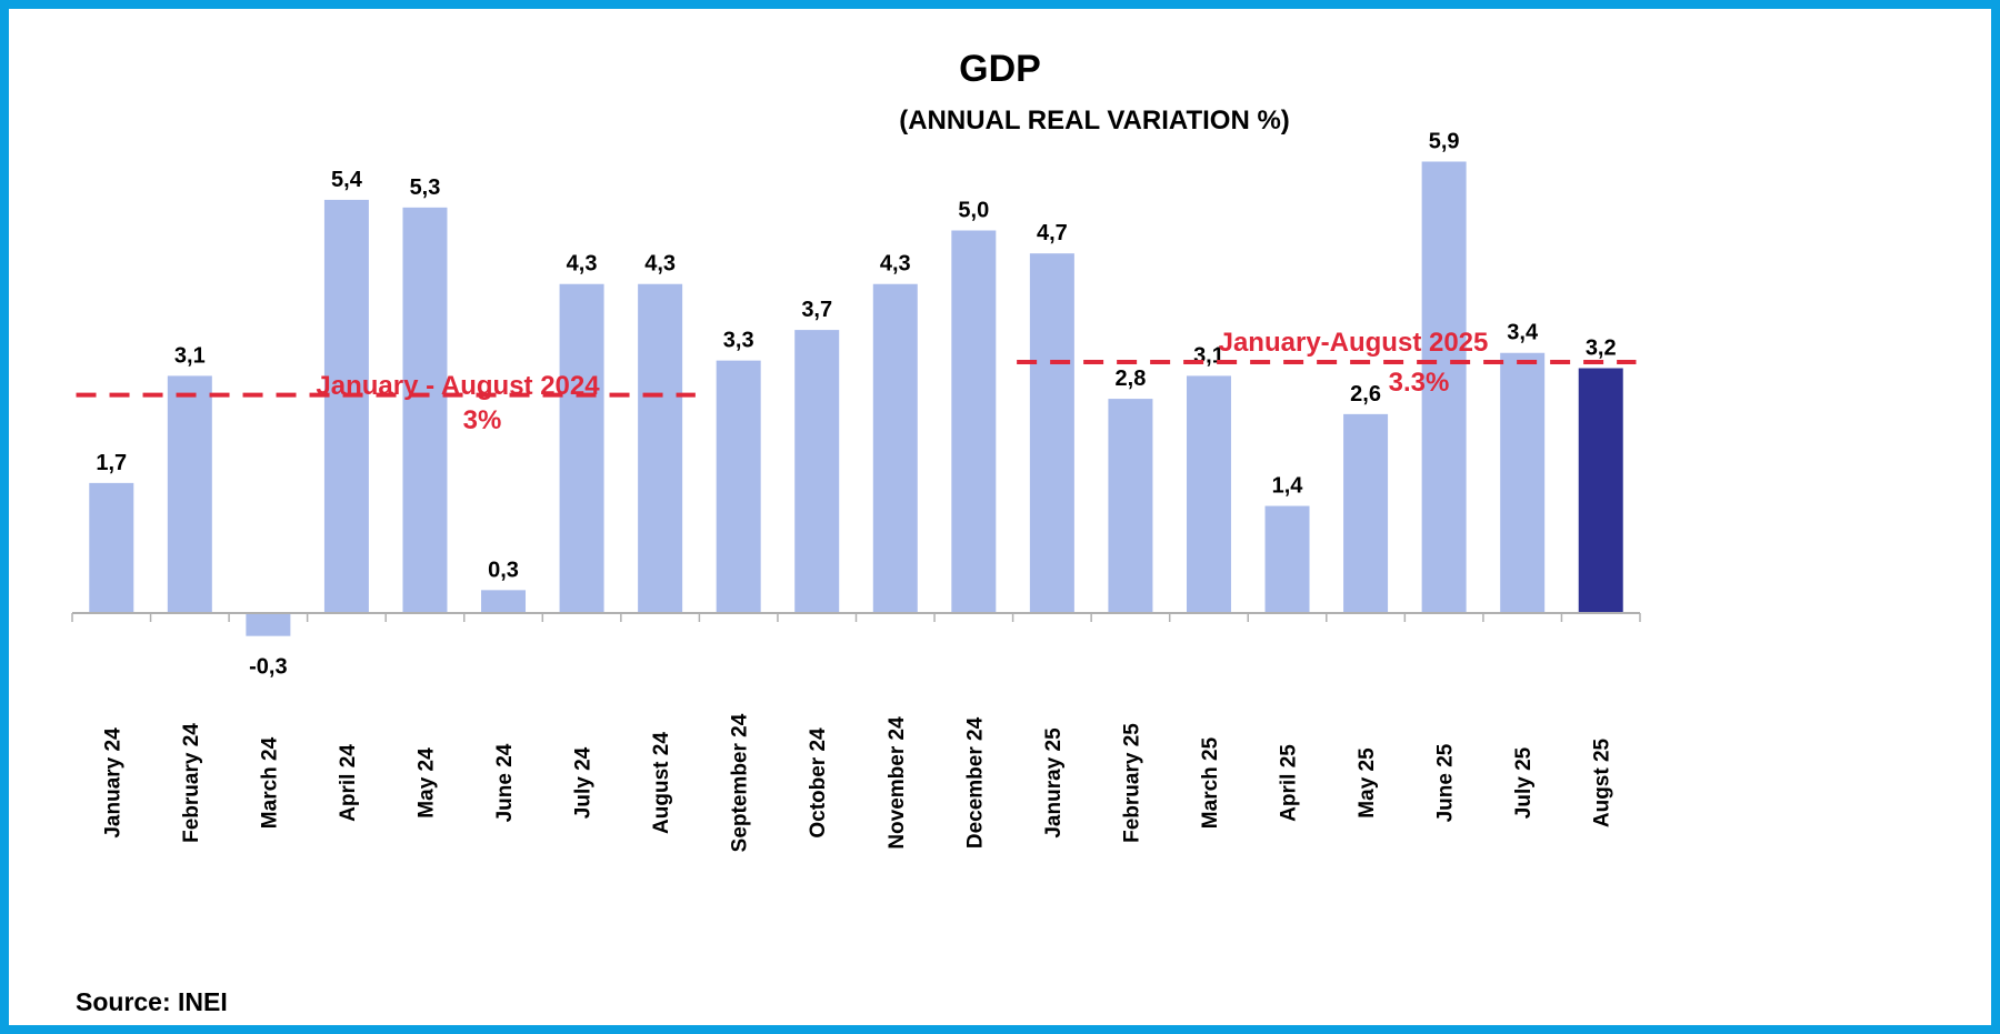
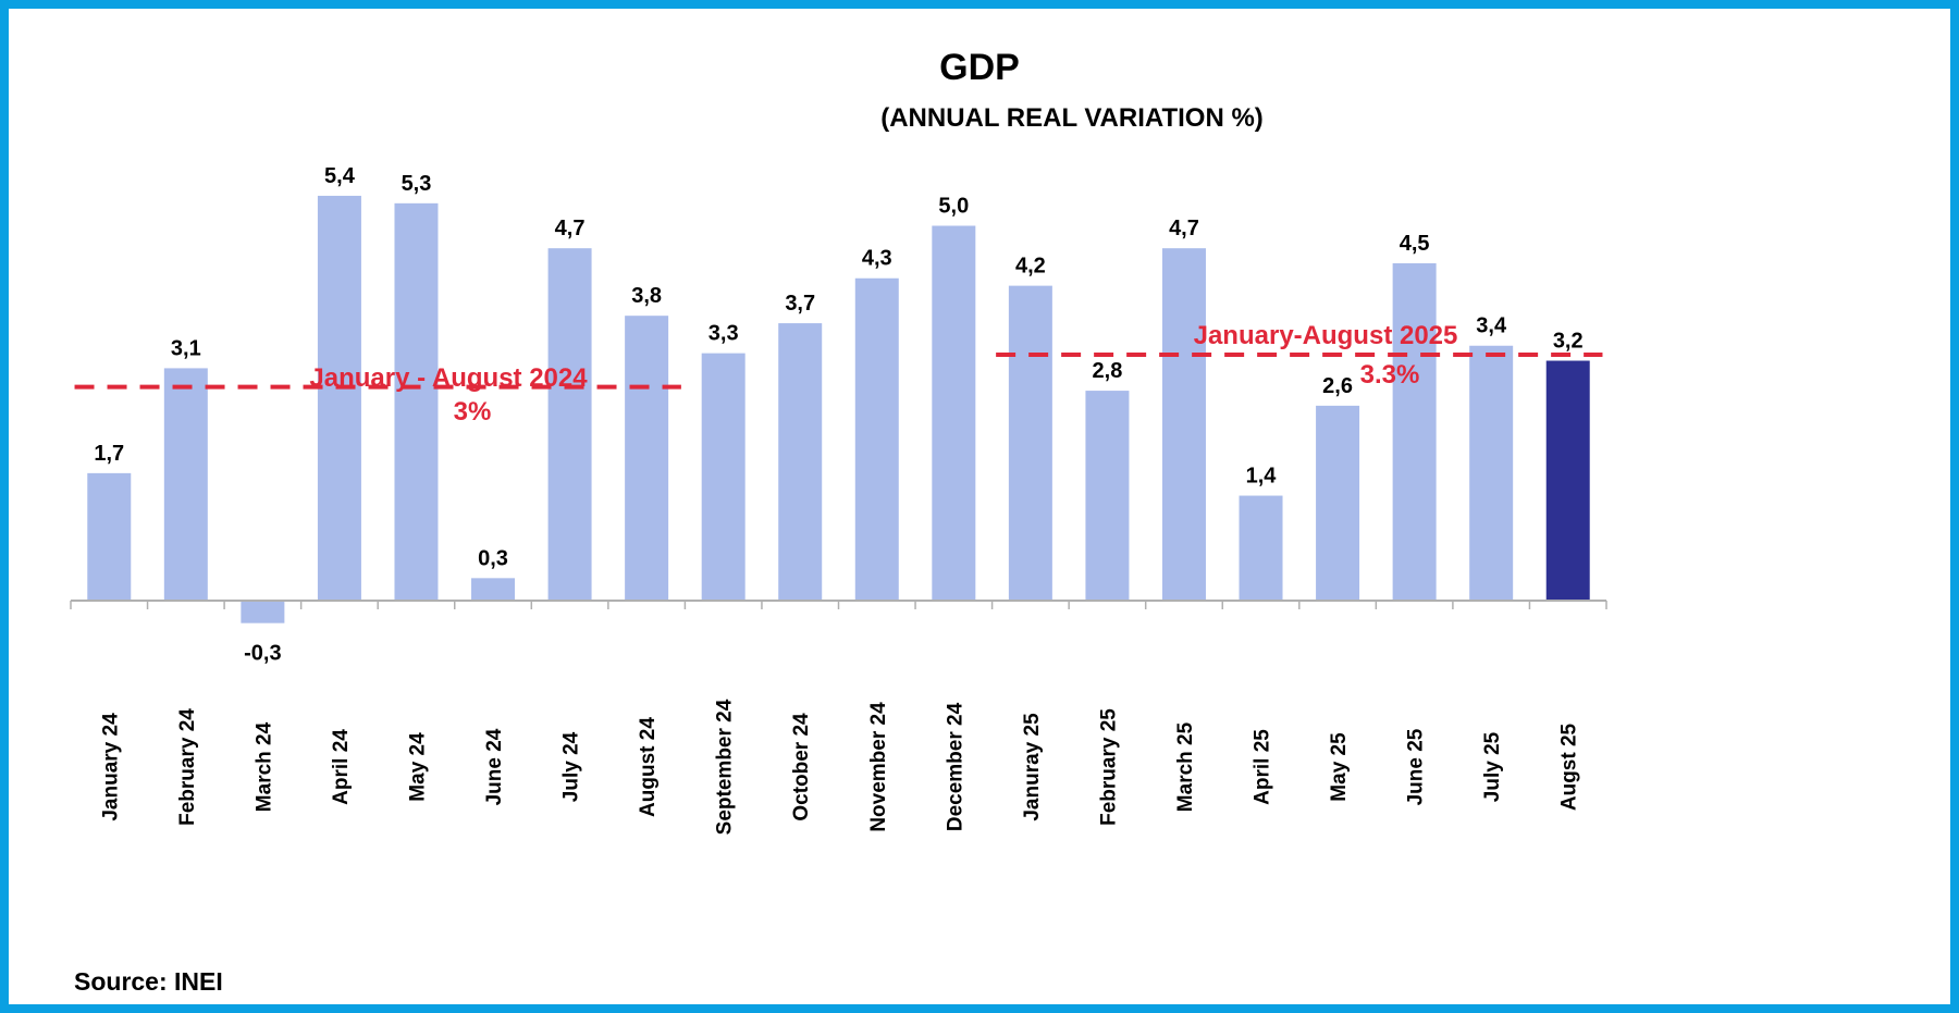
July 24: 4,3 -> 4,7
August 24: 4,3 -> 3,8
Januray 25: 4,7 -> 4,2
March 25: 3,1 -> 4,7
June 25: 5,9 -> 4,5
